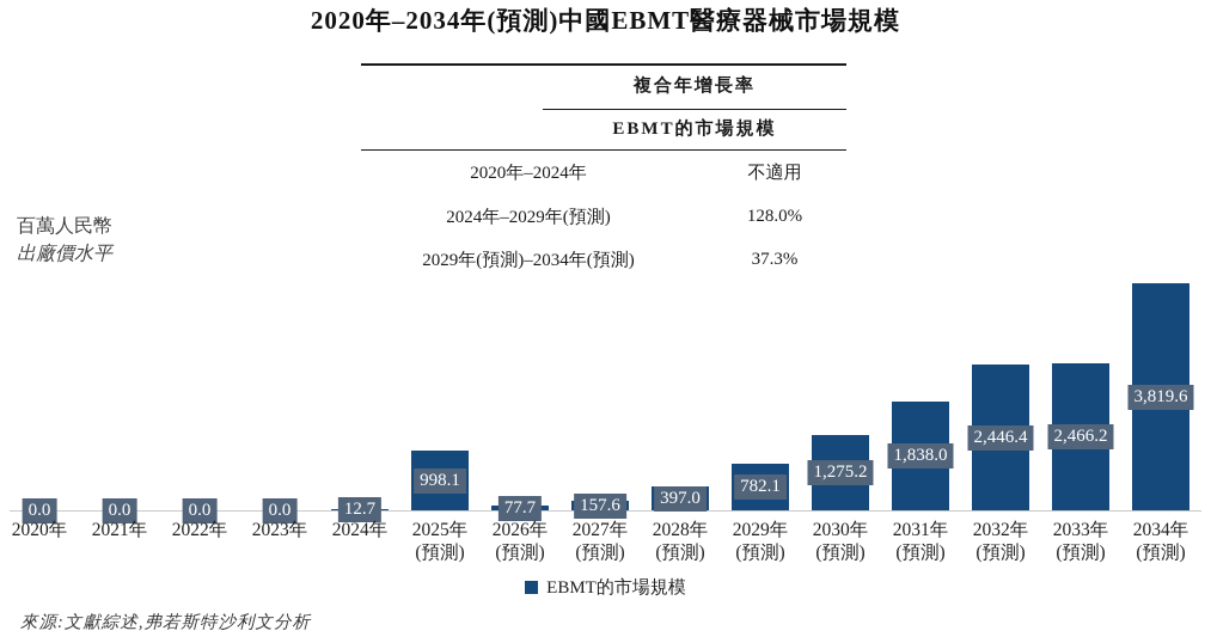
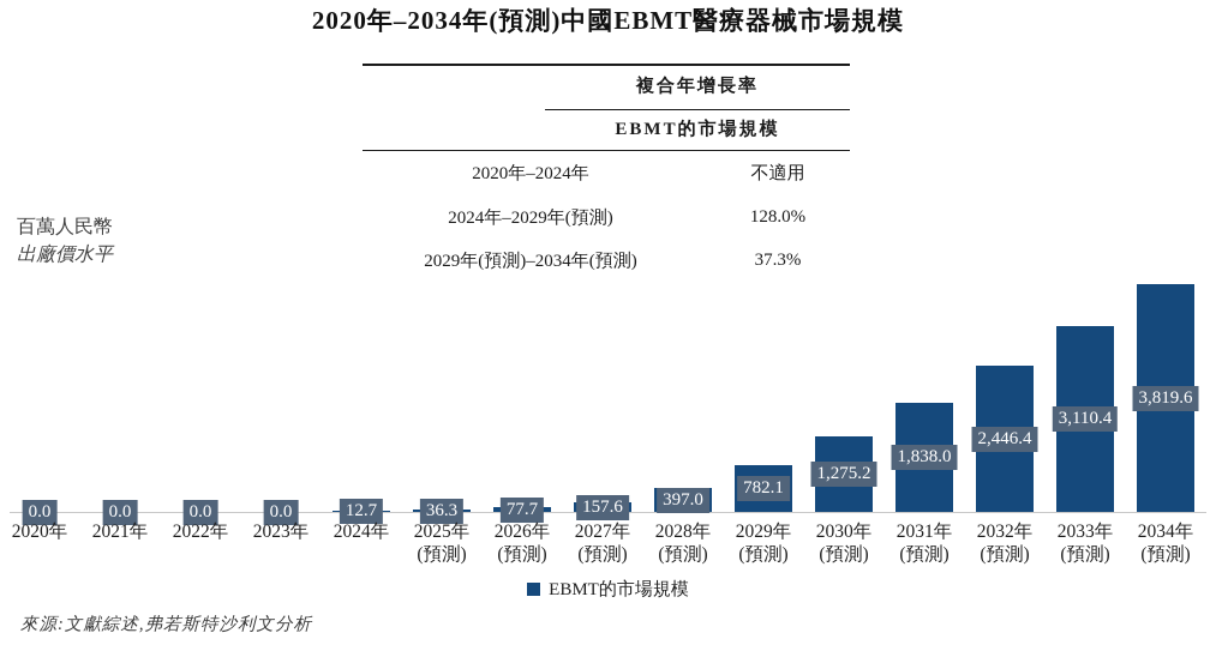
2025年: 998.1 -> 36.3
2033年: 2,466.2 -> 3,110.4
